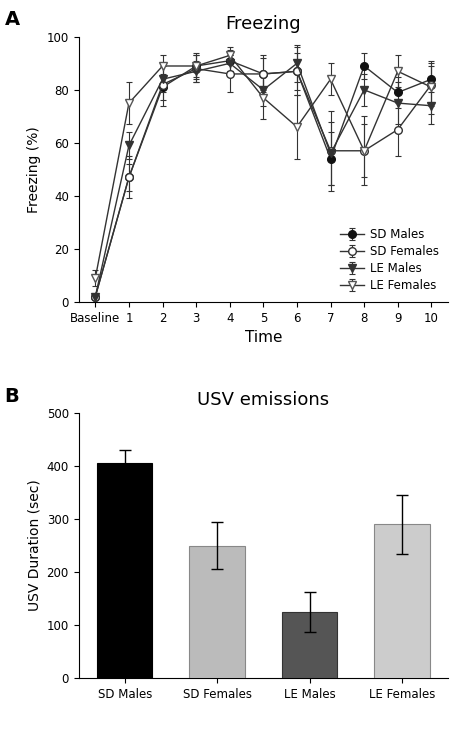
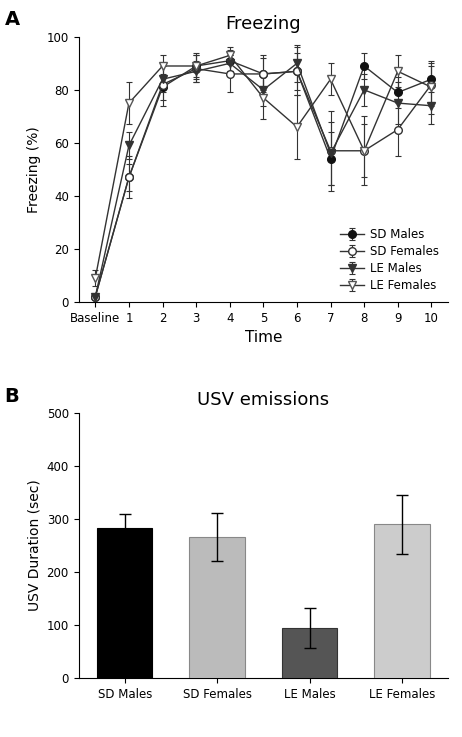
USV emissions/SD Males: 405 -> 284
USV emissions/SD Females: 250 -> 266
USV emissions/LE Males: 125 -> 94
